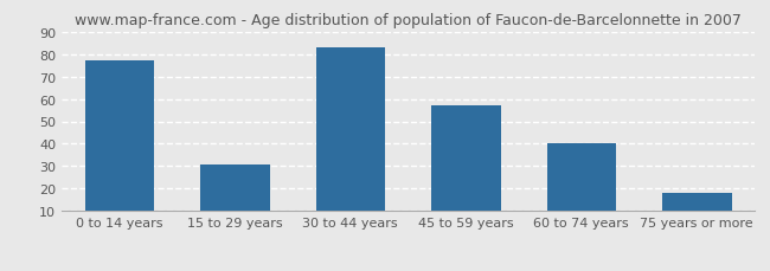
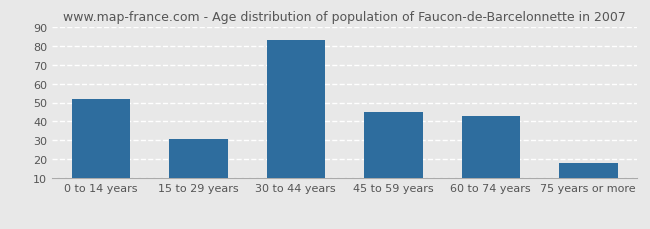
0 to 14 years: 77 -> 52
45 to 59 years: 57 -> 45
60 to 74 years: 40 -> 43
